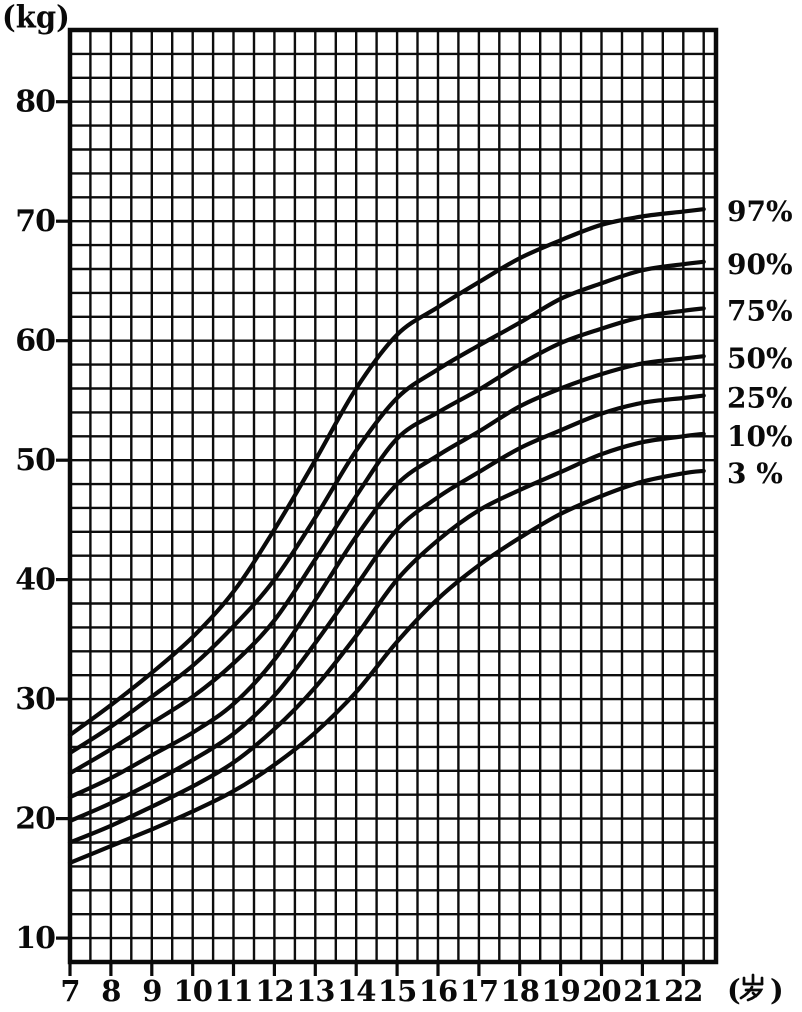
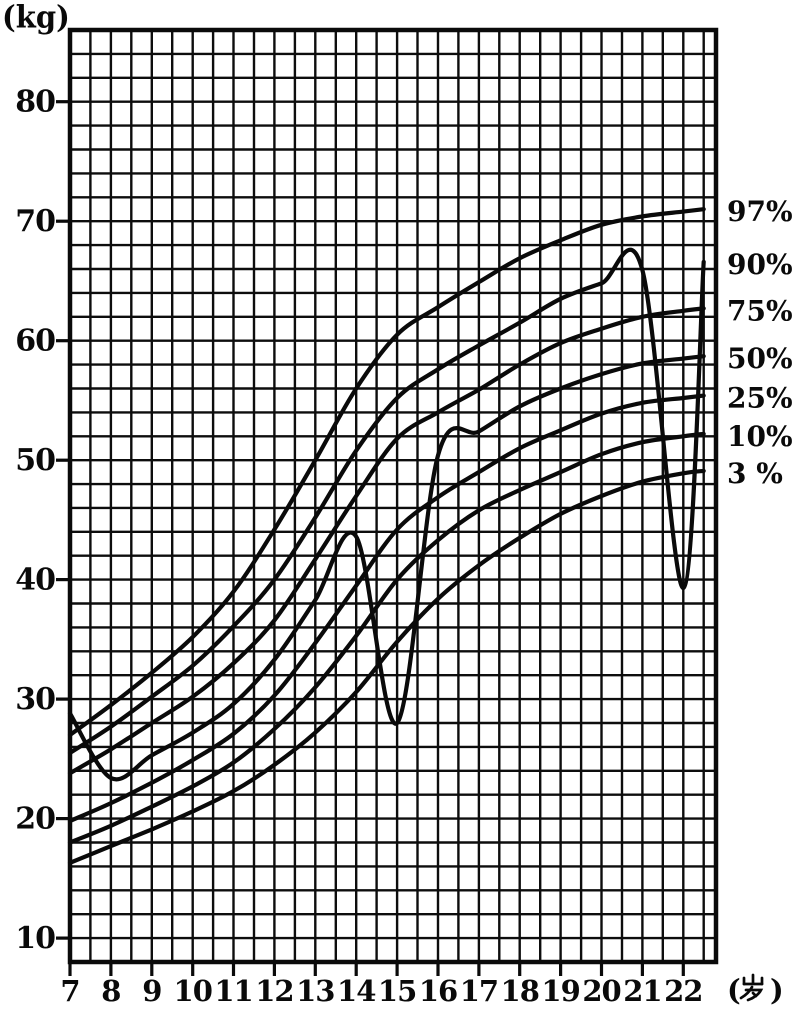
50%/7: 21.8 -> 28.8
50%/15: 48.0 -> 28.0
90%/22: 66.4 -> 39.3
